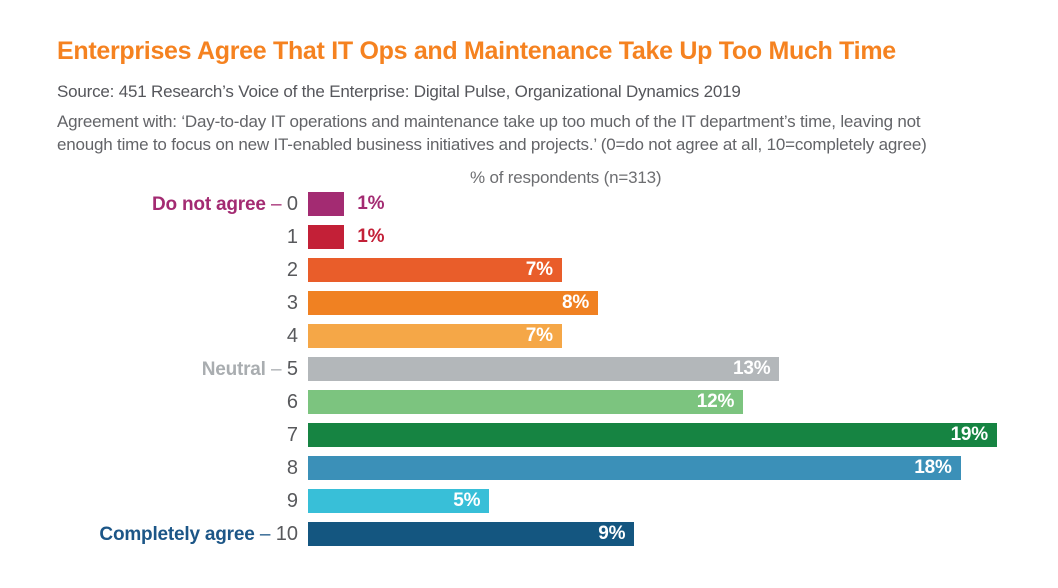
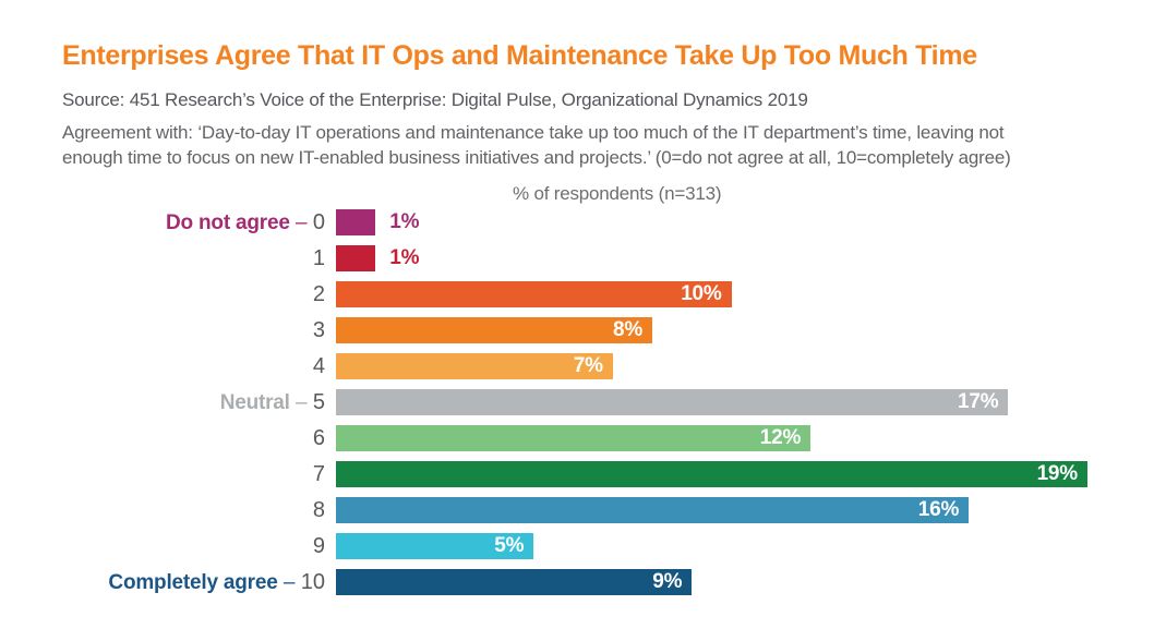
2: 7% -> 10%
5: 13% -> 17%
8: 18% -> 16%
